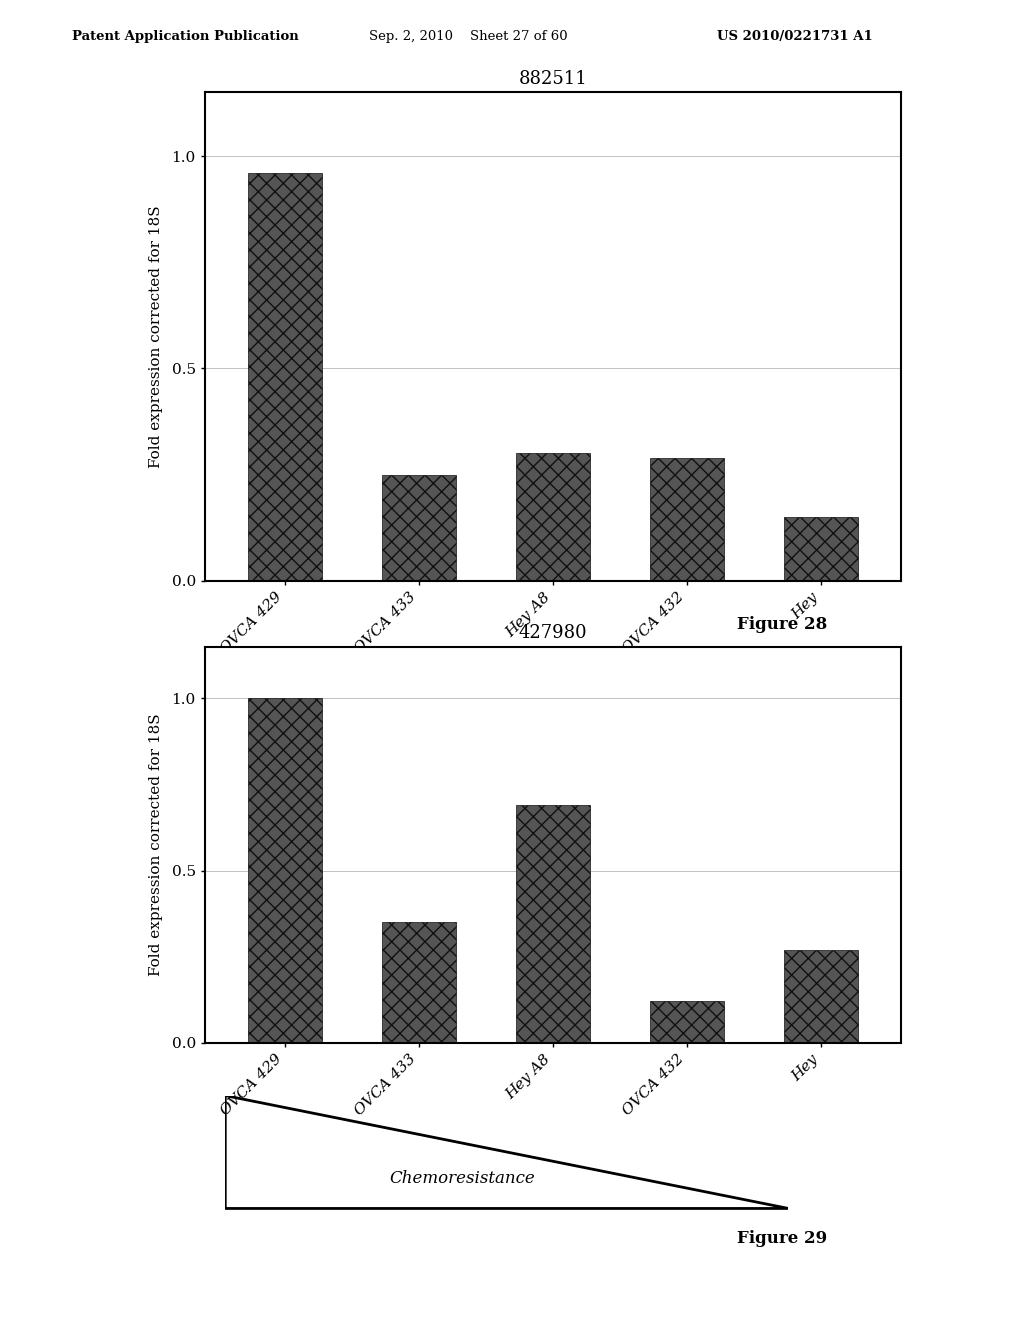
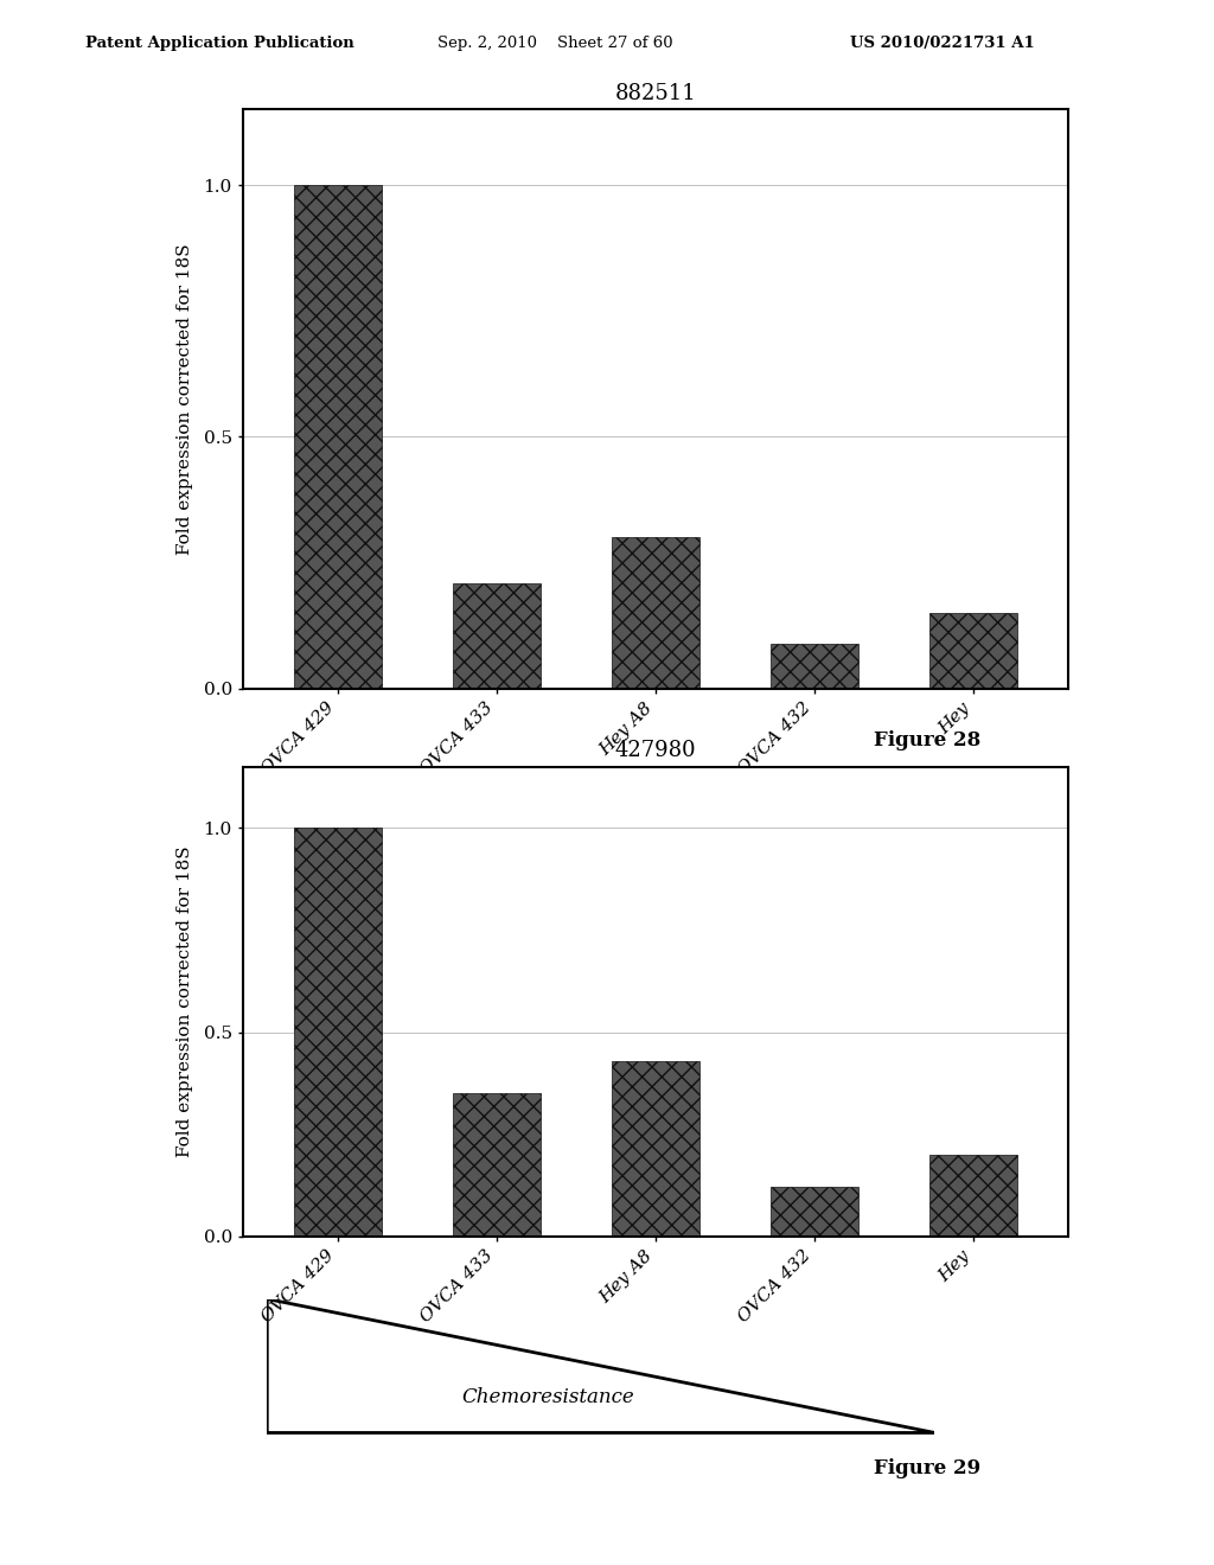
882511/OVCA 429: 0.96 -> 1.00
882511/OVCA 433: 0.25 -> 0.21
882511/OVCA 432: 0.29 -> 0.09
Hey A8: 0.69 -> 0.43
Hey: 0.27 -> 0.20
